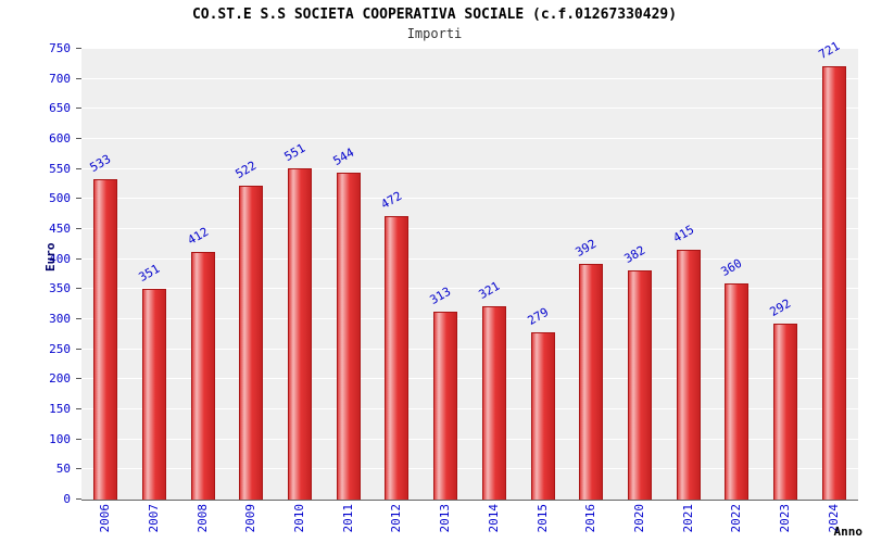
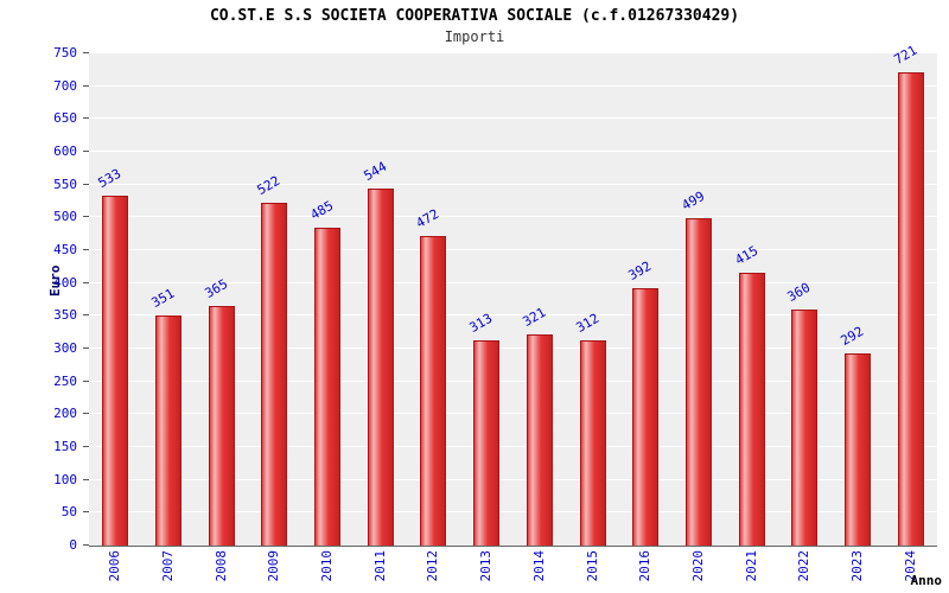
2008: 412 -> 365
2010: 551 -> 485
2015: 279 -> 312
2020: 382 -> 499
